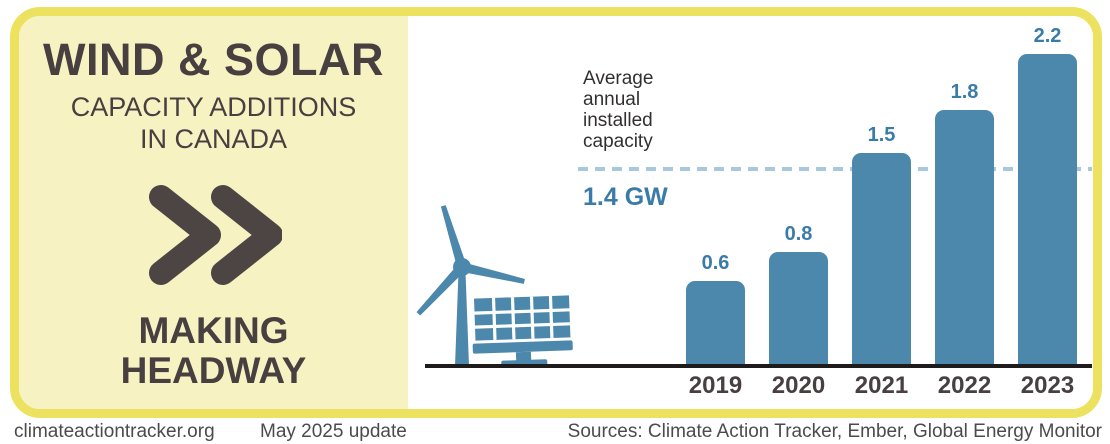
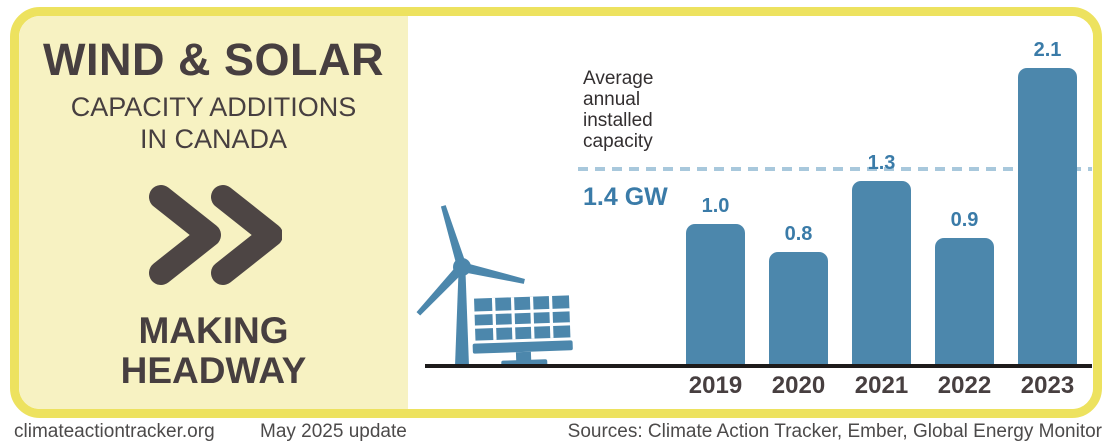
2019: 0.6 -> 1.0
2021: 1.5 -> 1.3
2022: 1.8 -> 0.9
2023: 2.2 -> 2.1
